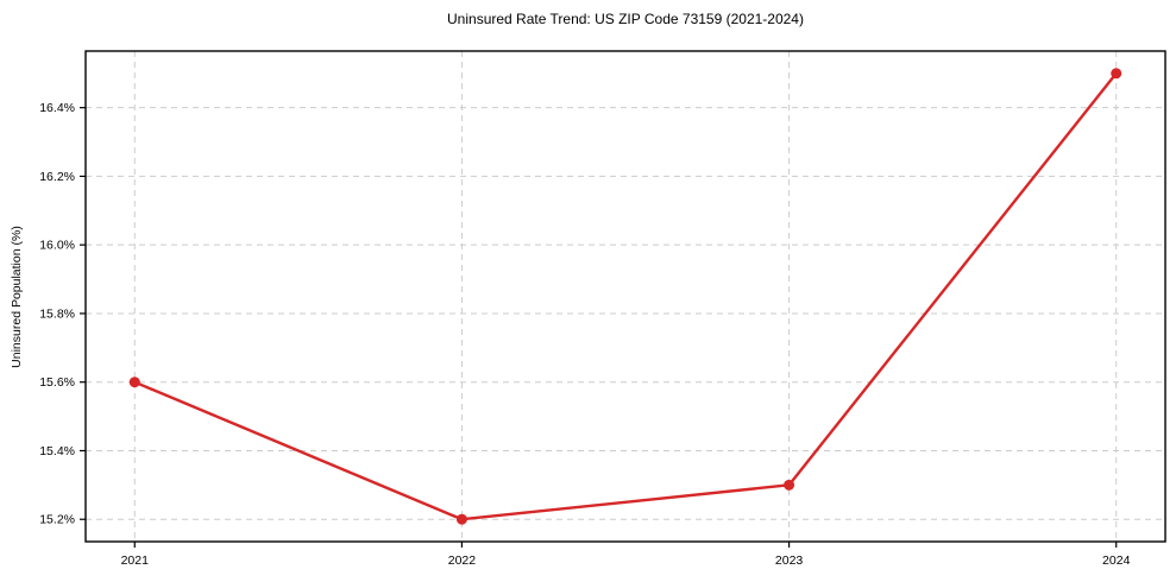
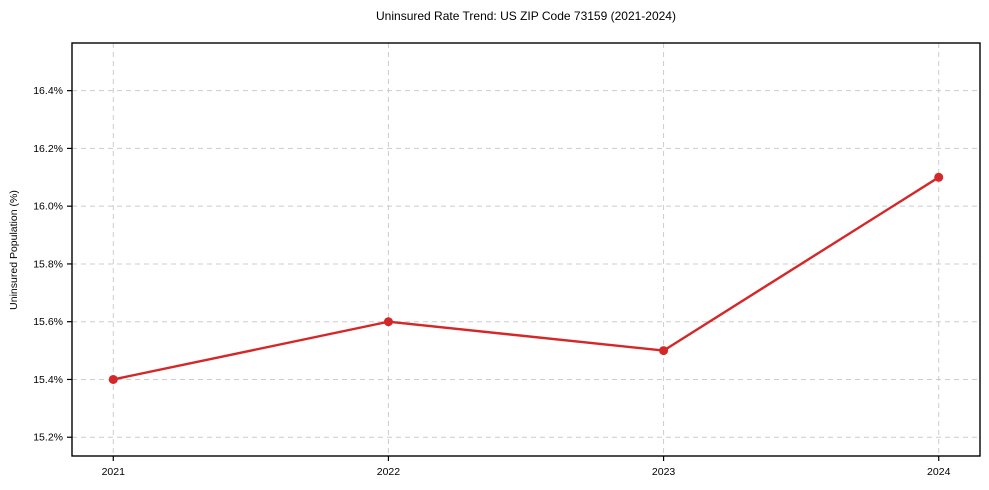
2021: 15.6% -> 15.4%
2022: 15.2% -> 15.6%
2023: 15.3% -> 15.5%
2024: 16.5% -> 16.1%
